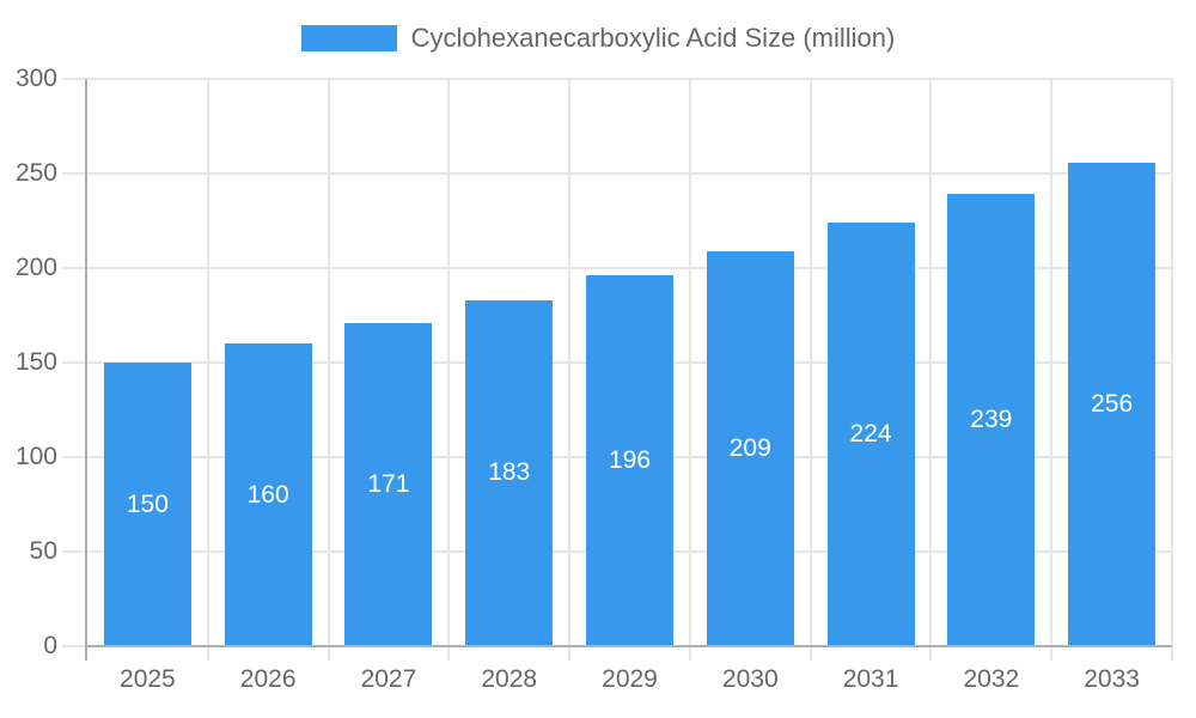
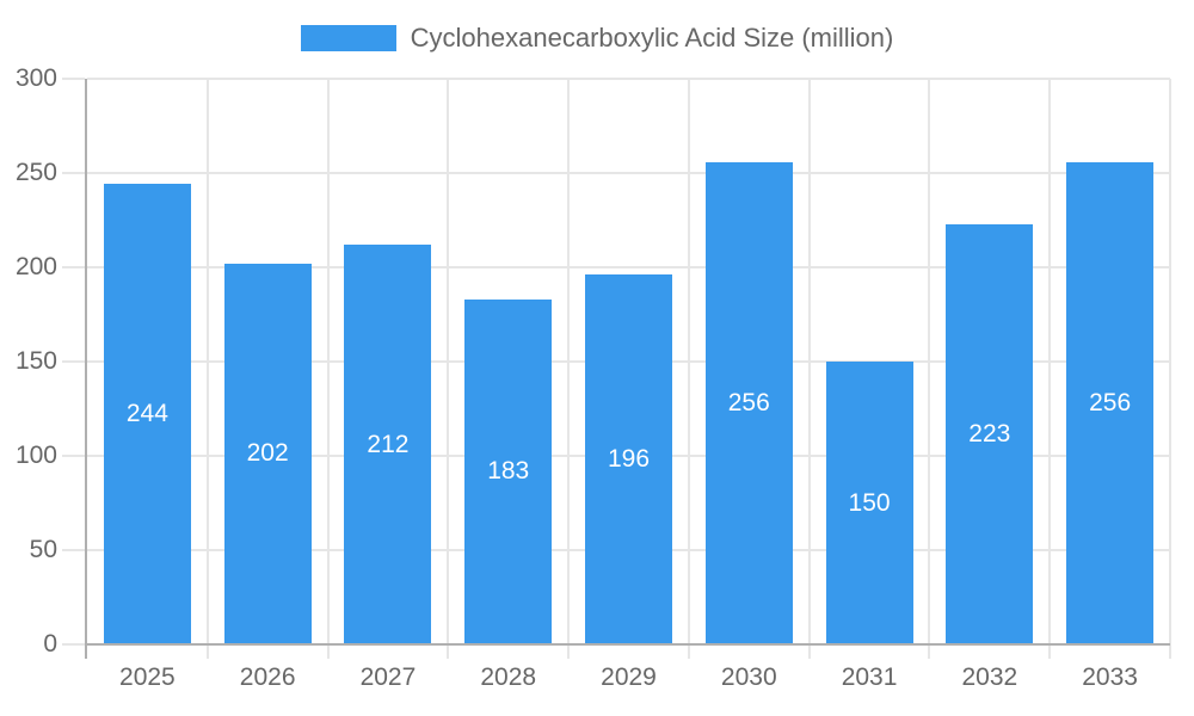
2025: 150 -> 244
2026: 160 -> 202
2027: 171 -> 212
2030: 209 -> 256
2031: 224 -> 150
2032: 239 -> 223
